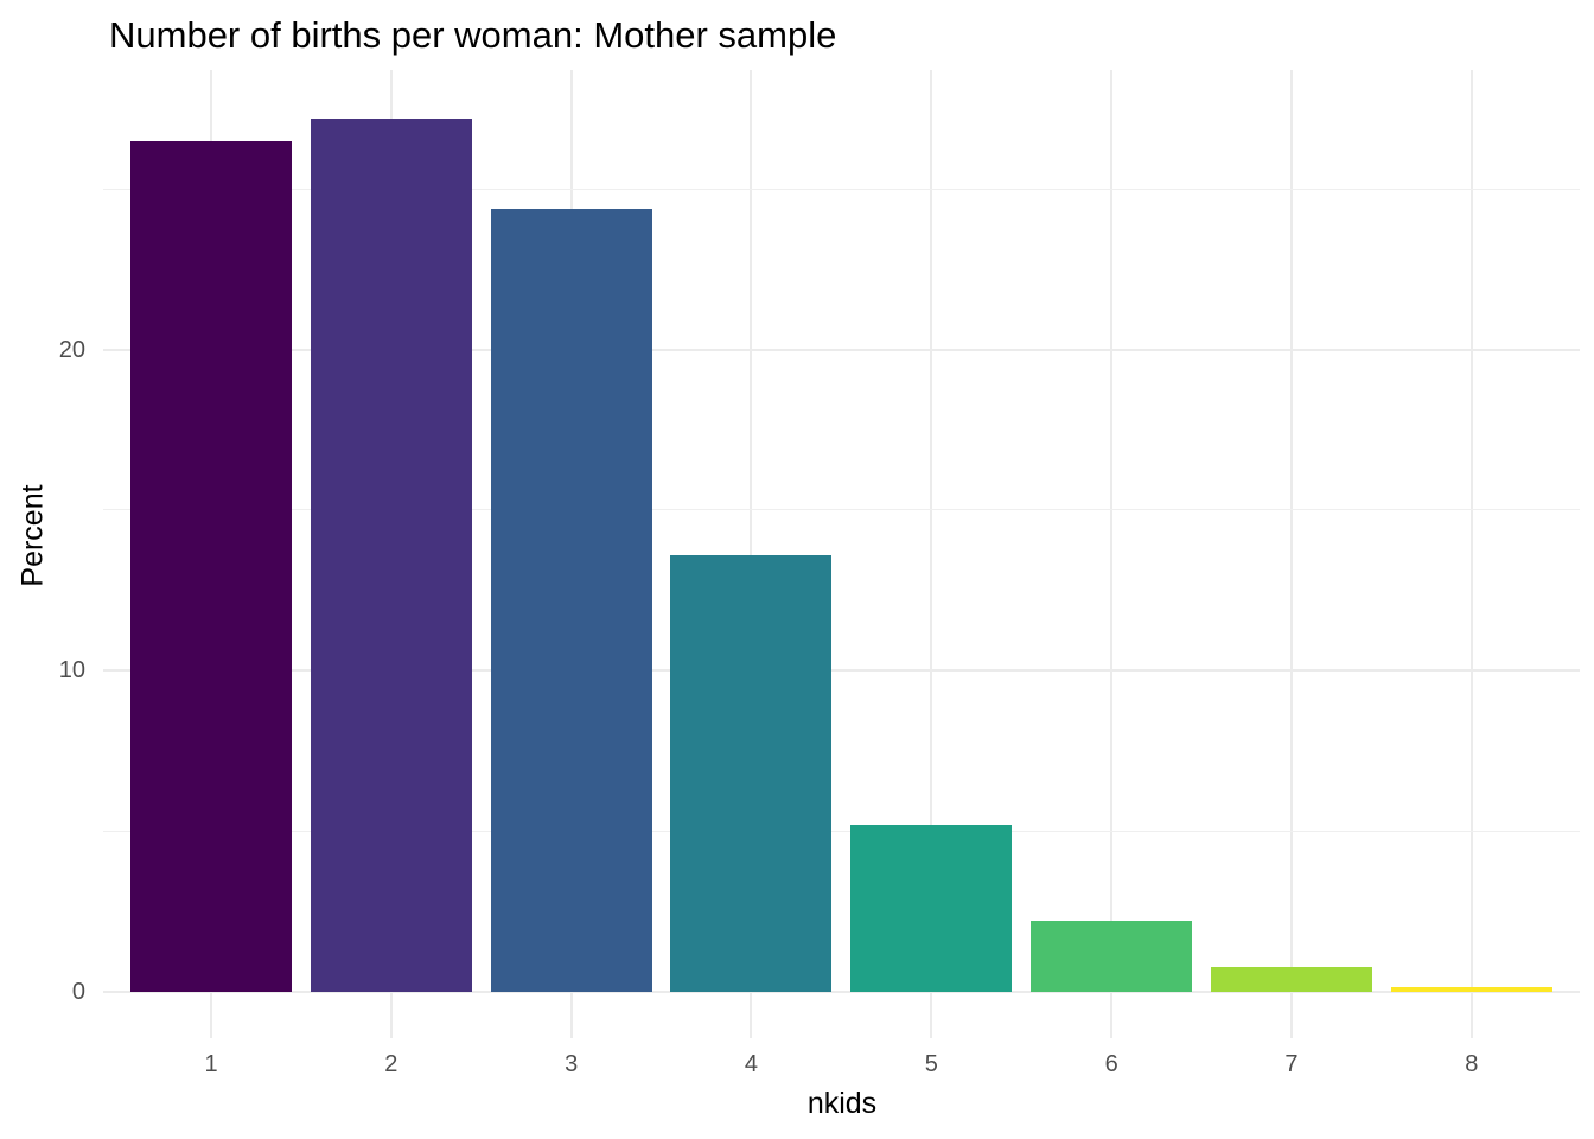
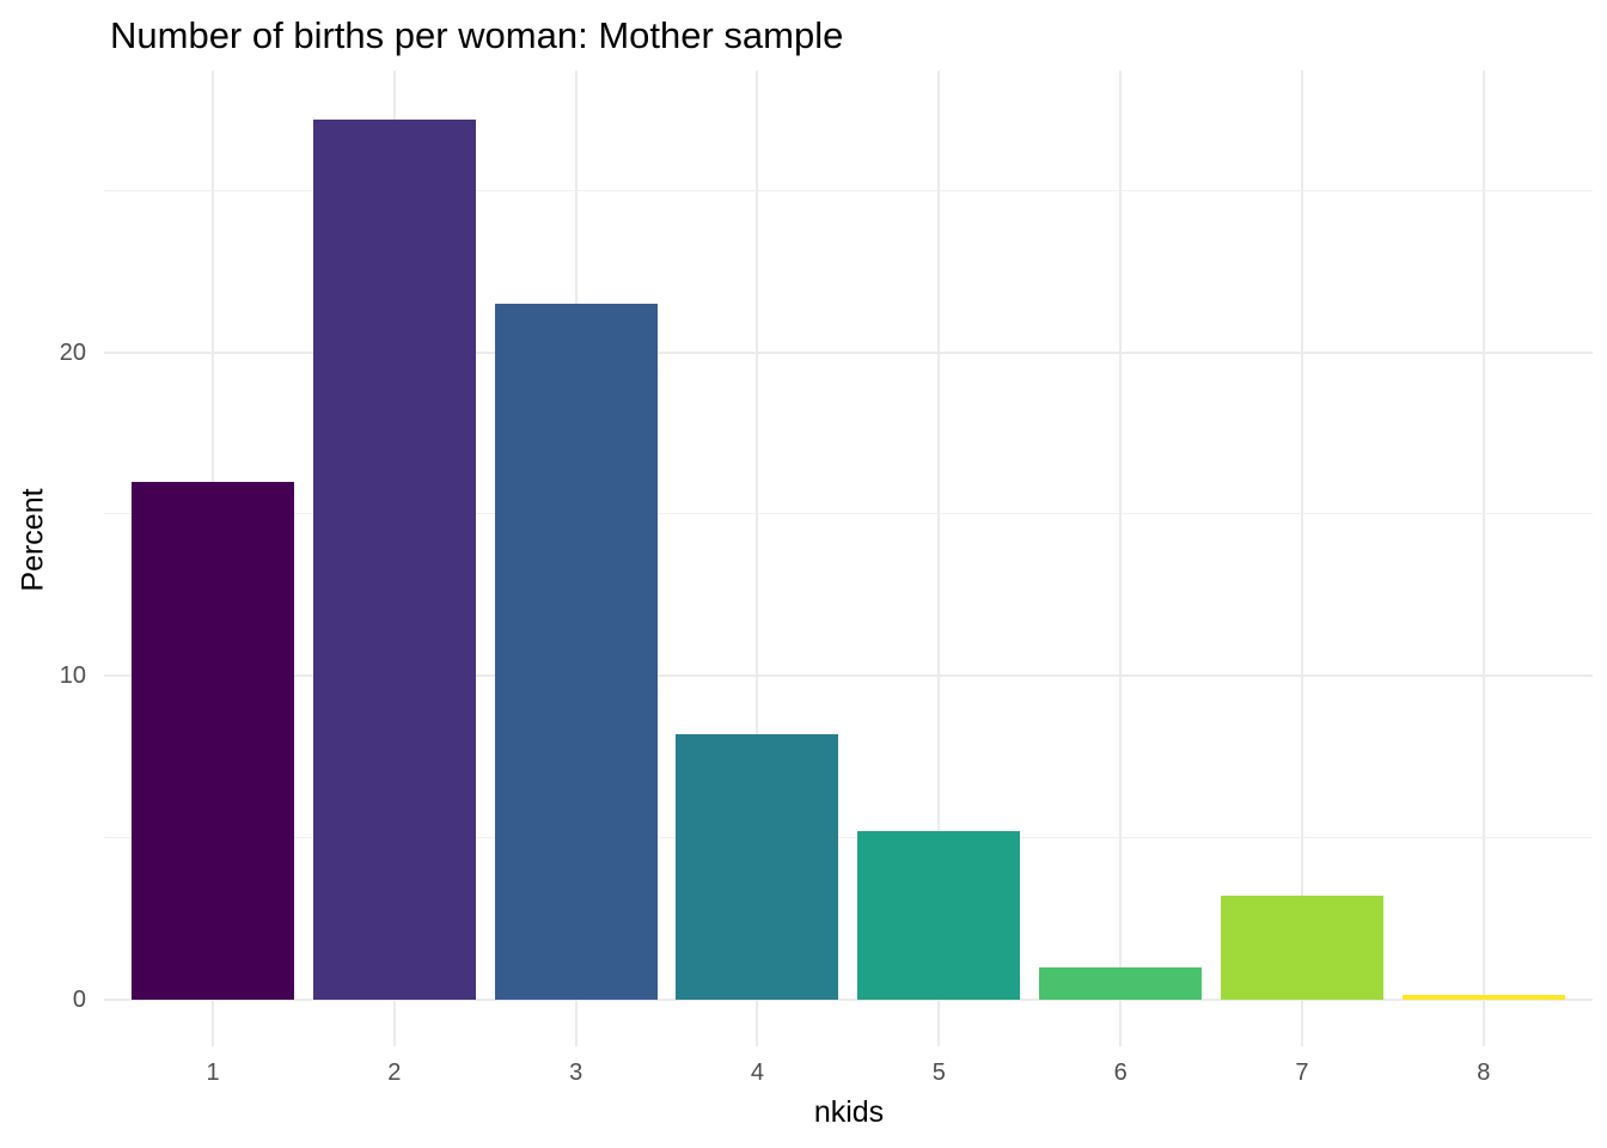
1: 26.5 -> 16.0
3: 24.4 -> 21.5
4: 13.6 -> 8.2
6: 2.2 -> 1.0
7: 0.8 -> 3.2
